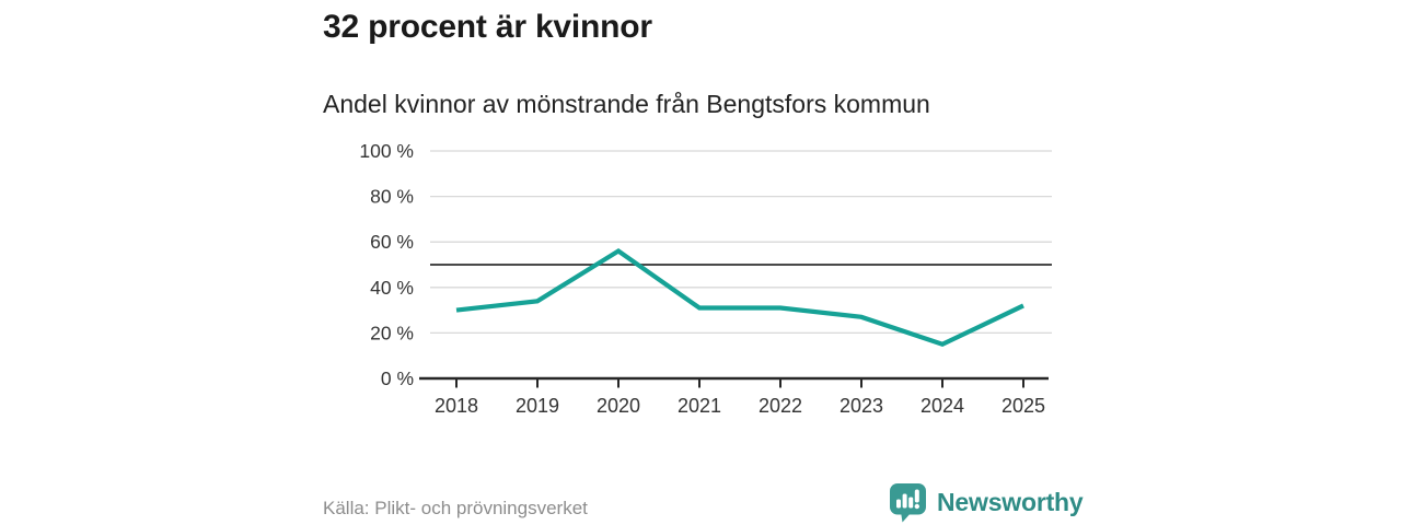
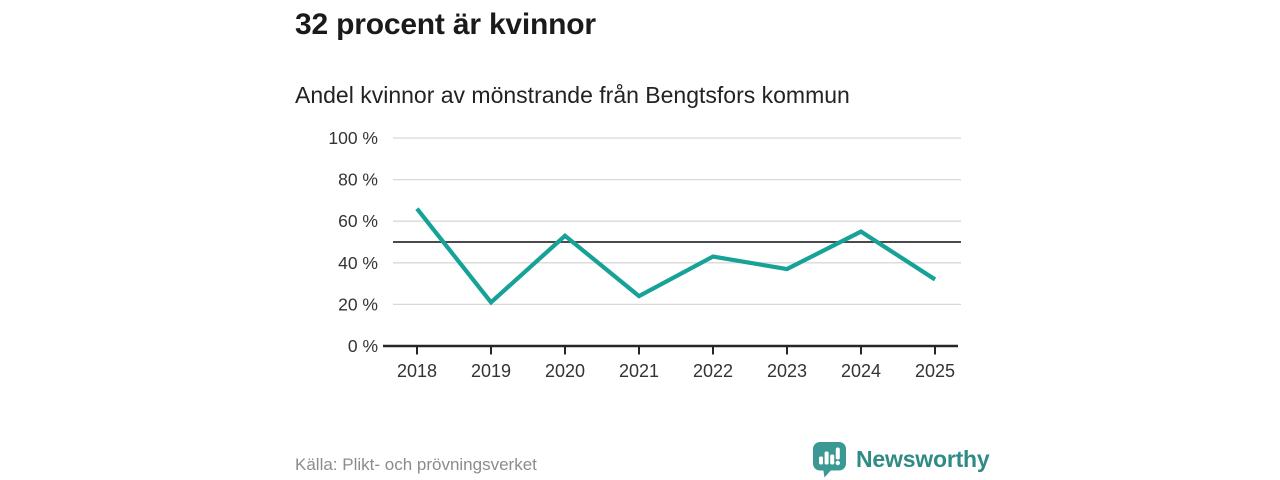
2018: 30% -> 66%
2019: 34% -> 21%
2020: 56% -> 53%
2021: 31% -> 24%
2022: 31% -> 43%
2023: 27% -> 37%
2024: 15% -> 55%
